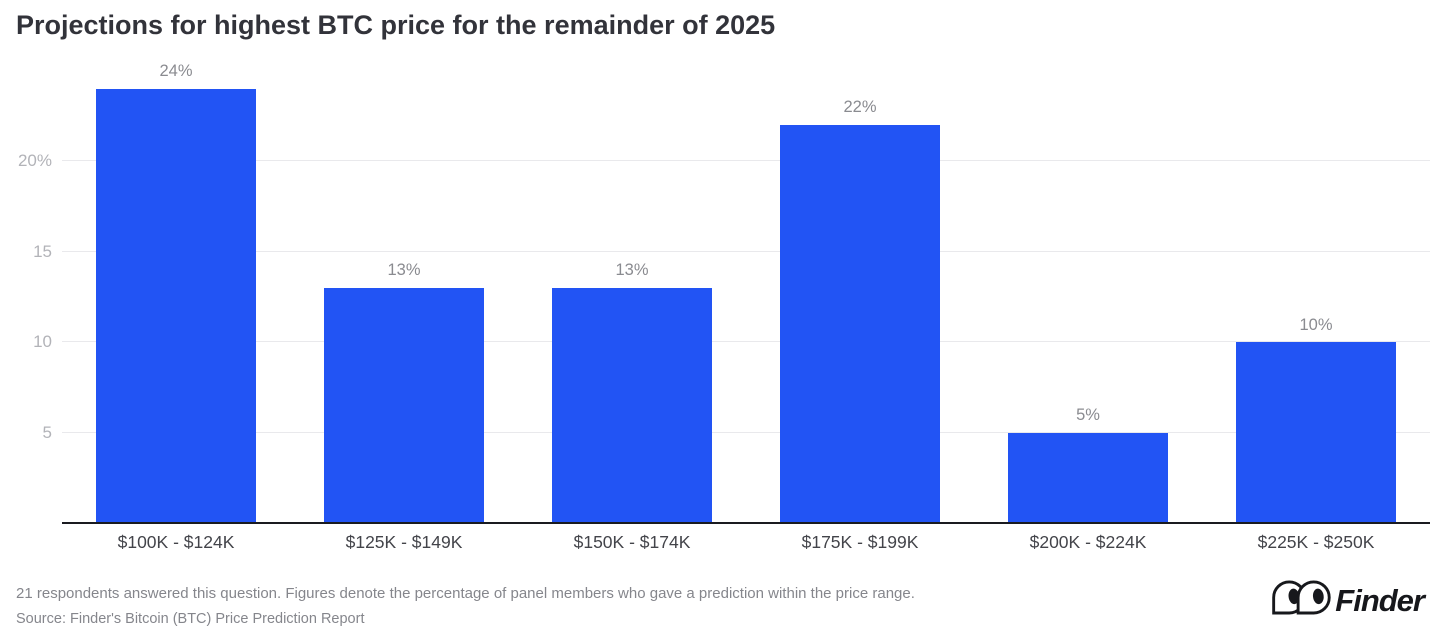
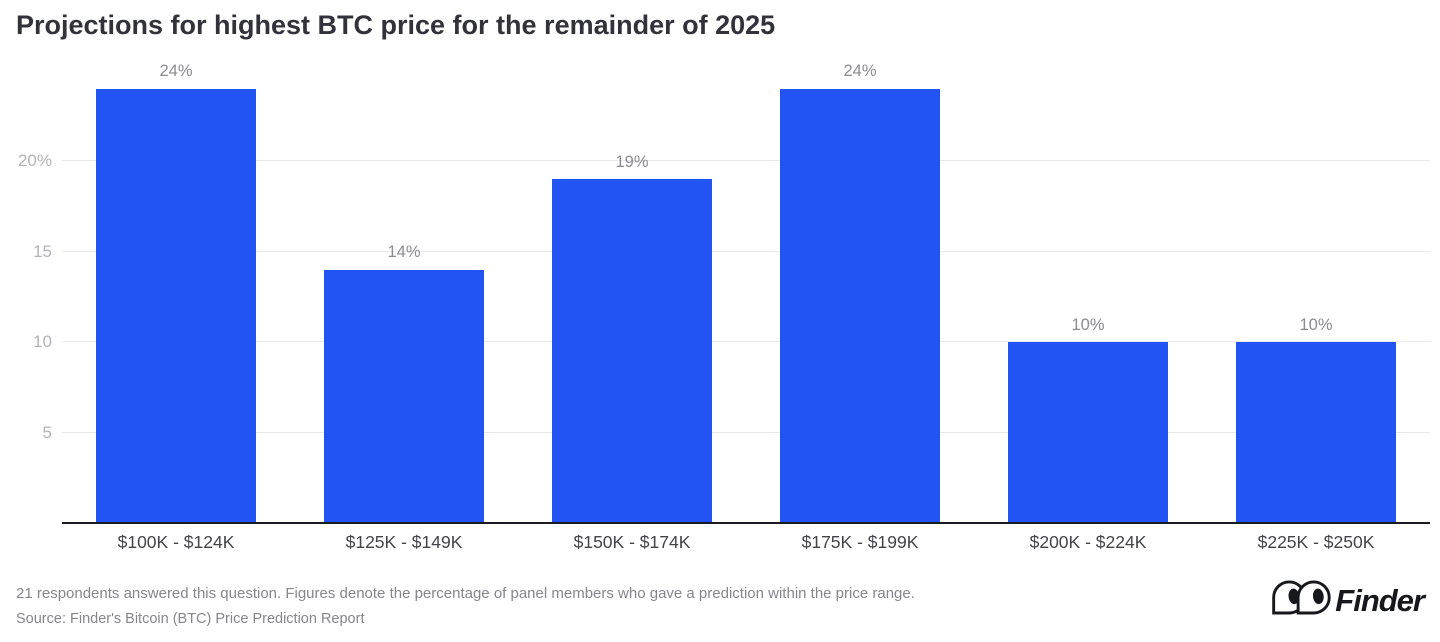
$125K - $149K: 13% -> 14%
$150K - $174K: 13% -> 19%
$175K - $199K: 22% -> 24%
$200K - $224K: 5% -> 10%
